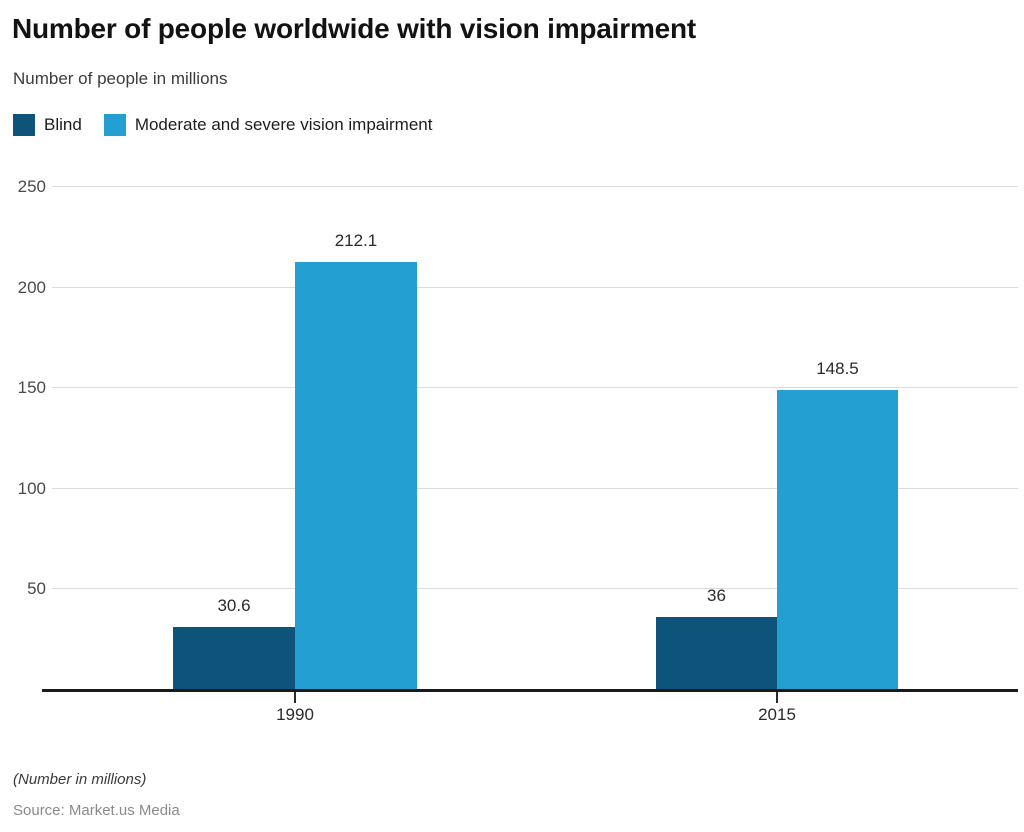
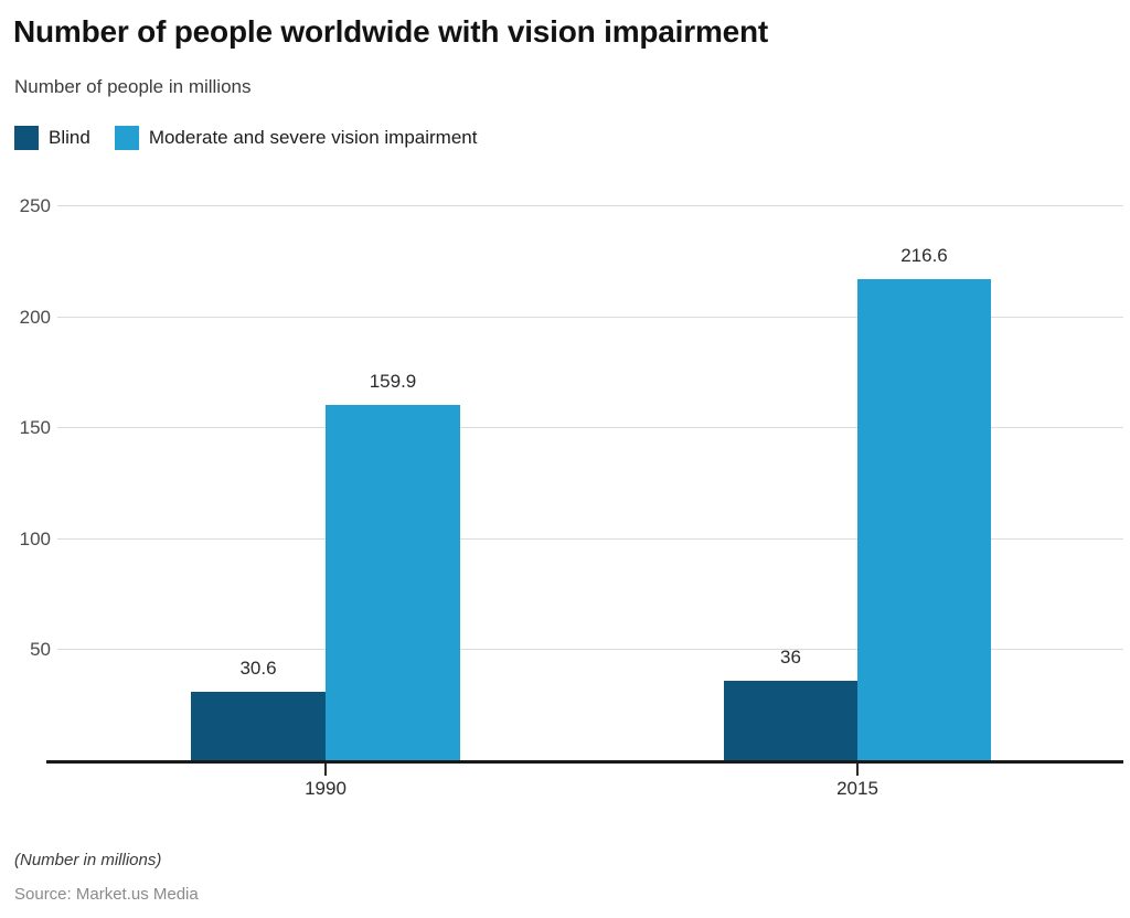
Moderate and severe vision impairment/1990: 212.1 -> 159.9
Moderate and severe vision impairment/2015: 148.5 -> 216.6
